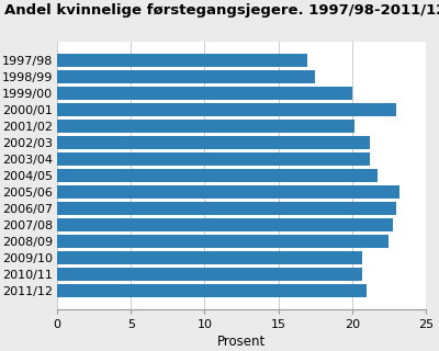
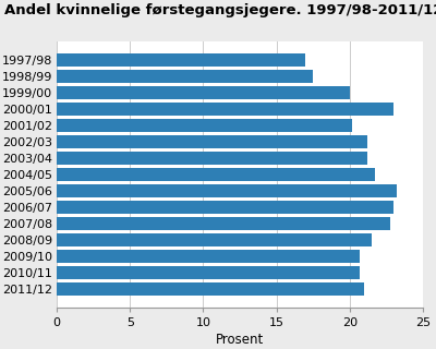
2008/09: 22.5 -> 21.5
